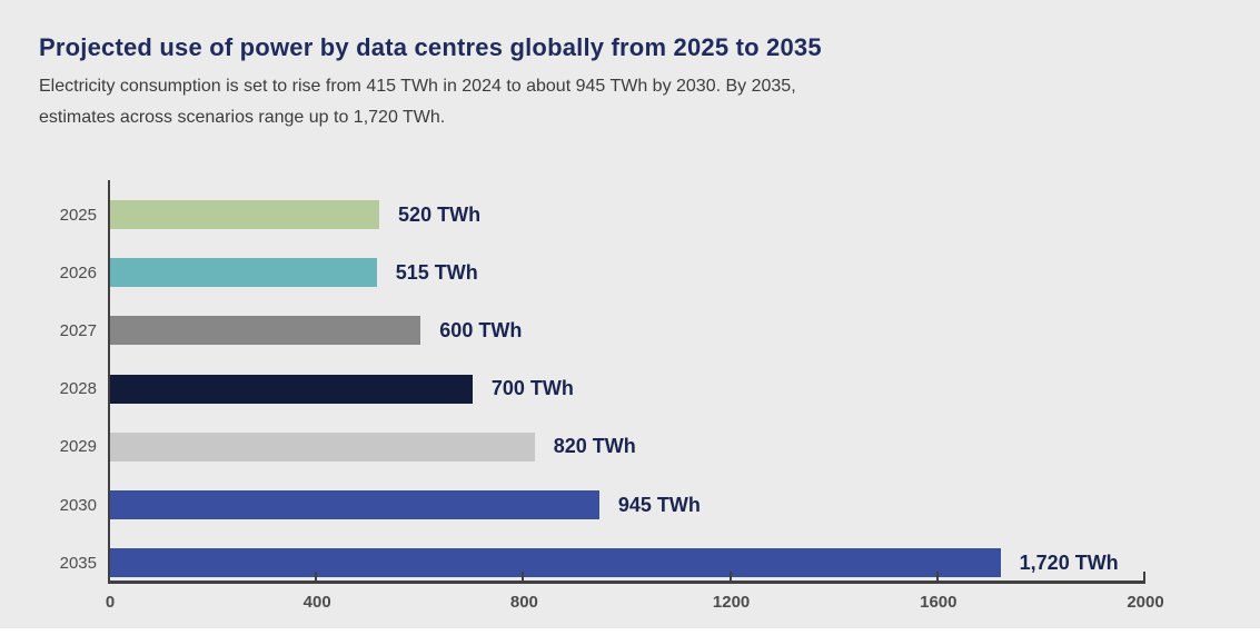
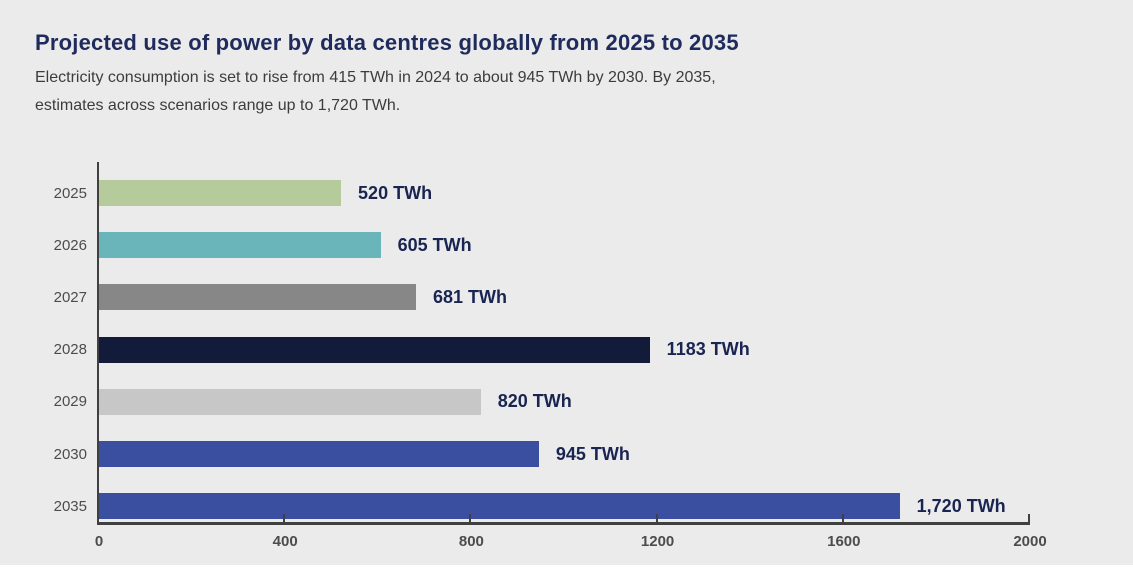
2026: 515 -> 605
2027: 600 -> 681
2028: 700 -> 1183
